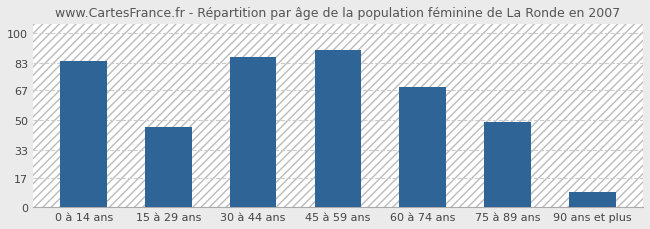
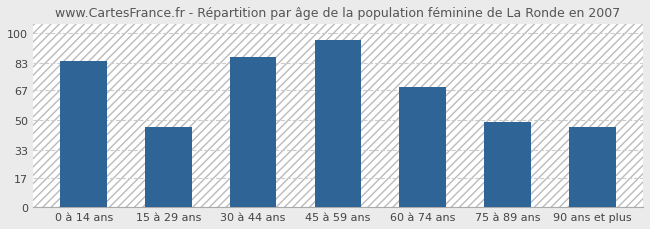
45 à 59 ans: 90 -> 96
90 ans et plus: 9 -> 46
